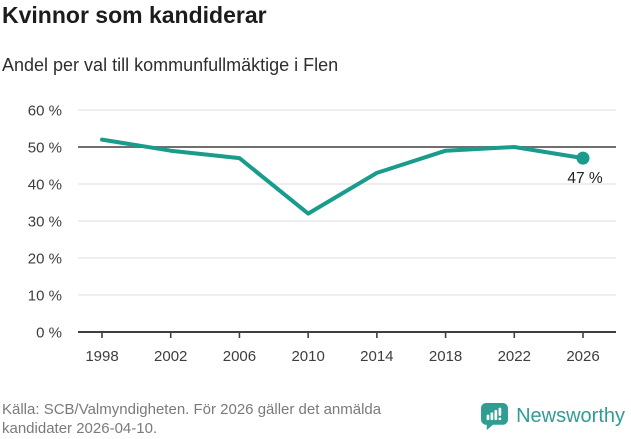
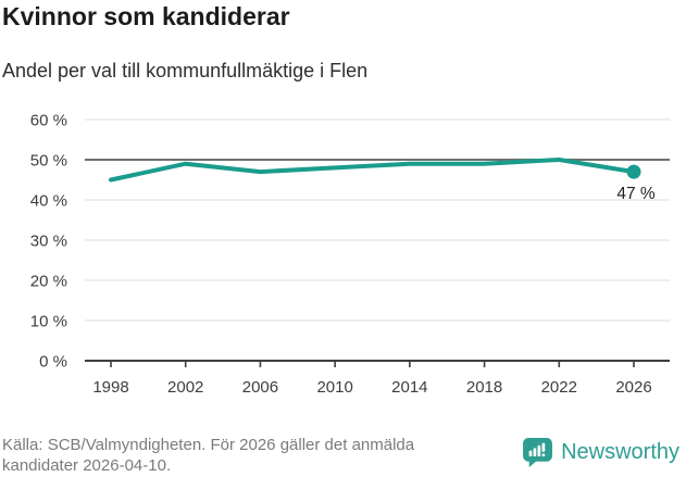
1998: 52% -> 45%
2010: 32% -> 48%
2014: 43% -> 49%
